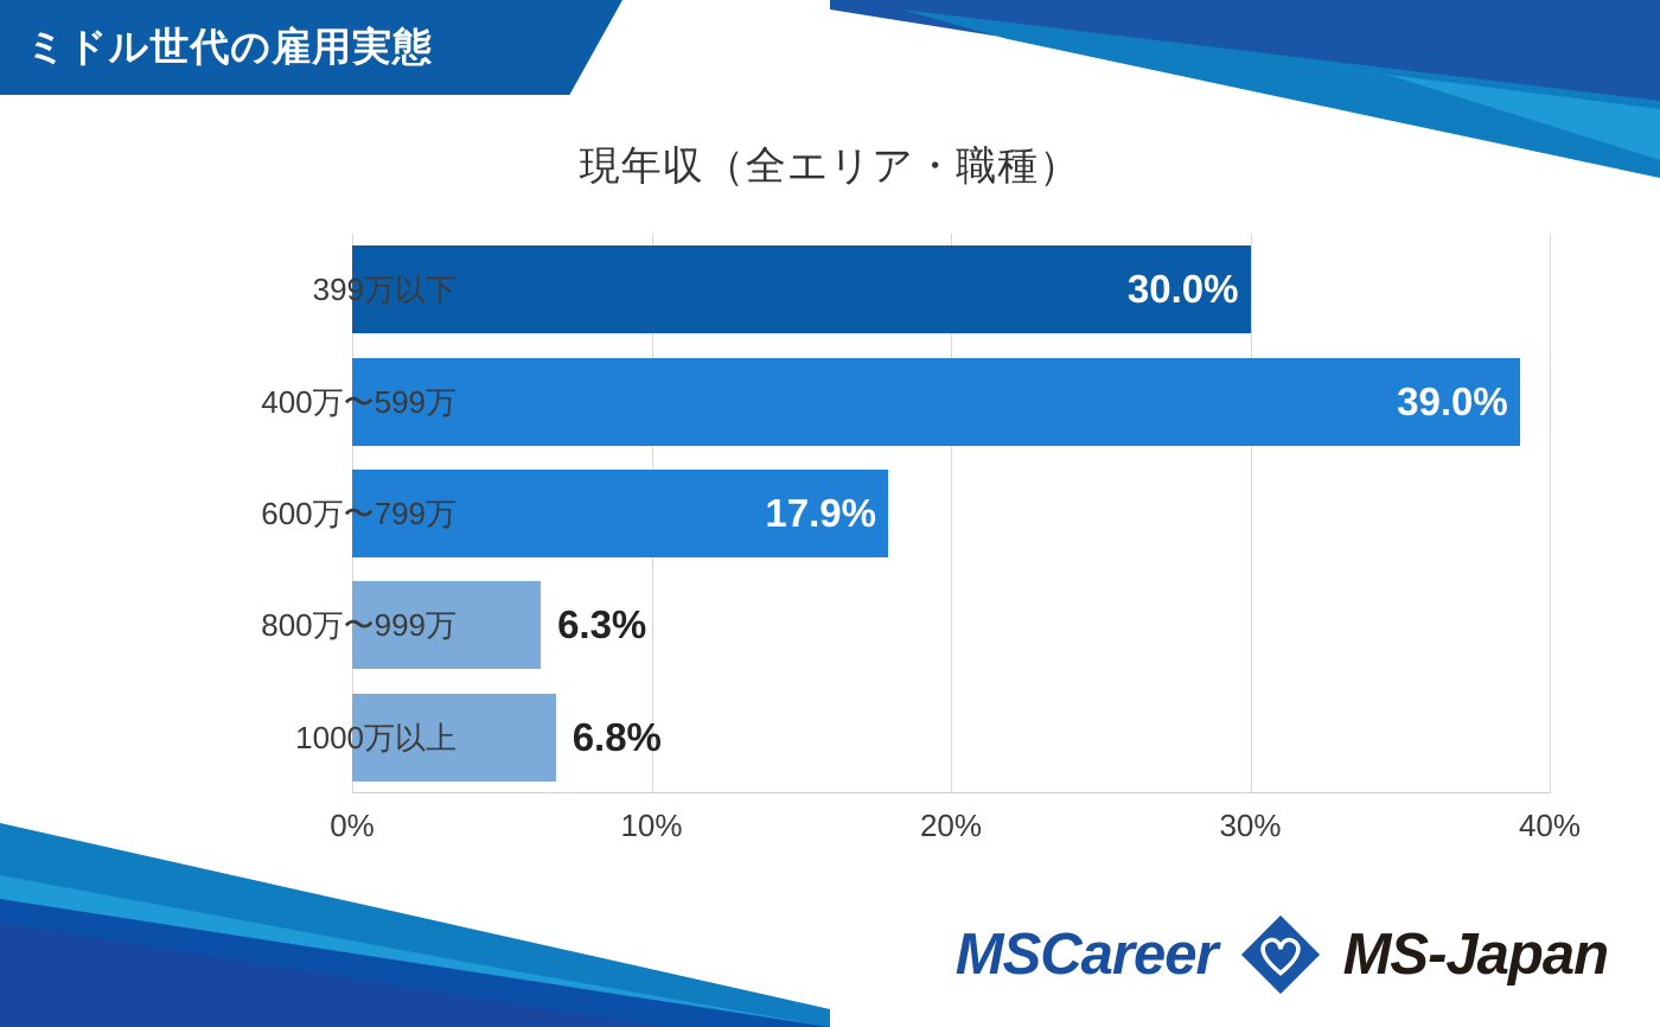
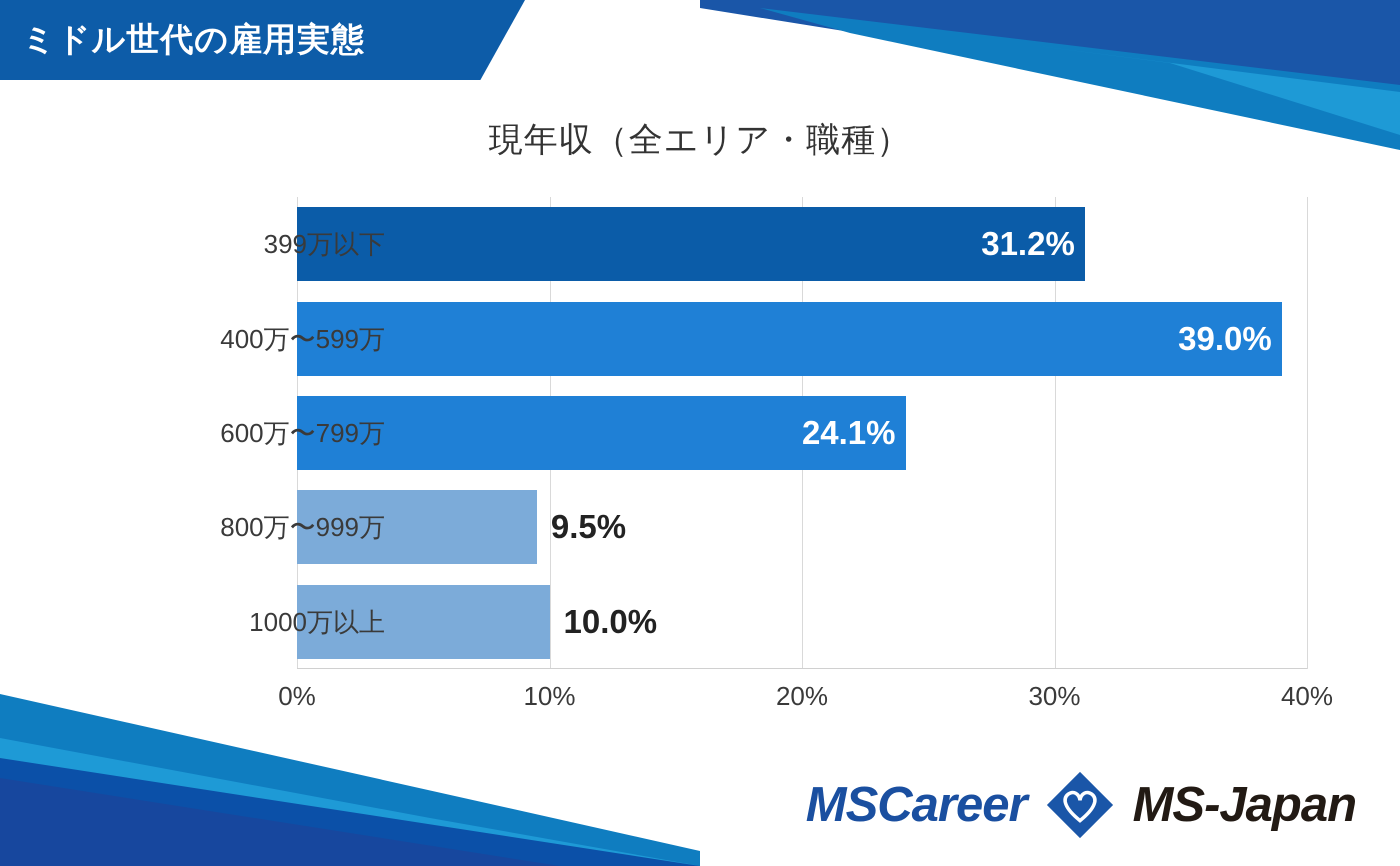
399万以下: 30.0% -> 31.2%
600万〜799万: 17.9% -> 24.1%
800万〜999万: 6.3% -> 9.5%
1000万以上: 6.8% -> 10.0%
